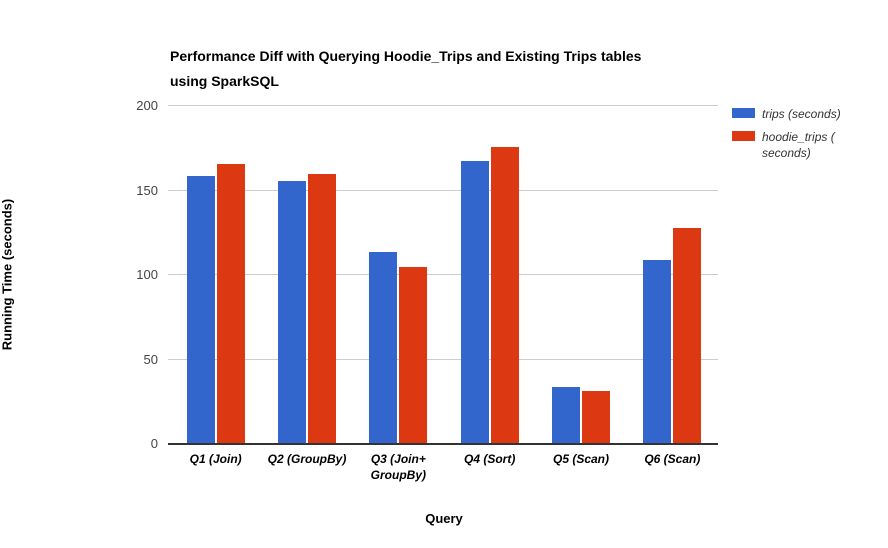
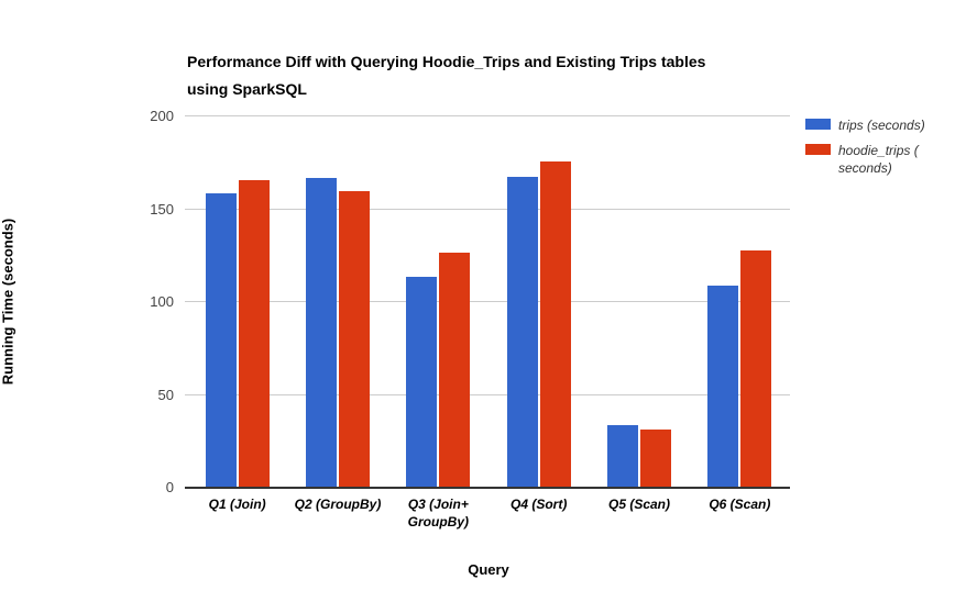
trips (seconds)/Q2 (GroupBy): 155 -> 166
hoodie_trips (seconds)/Q3 (Join+ GroupBy): 104 -> 126
